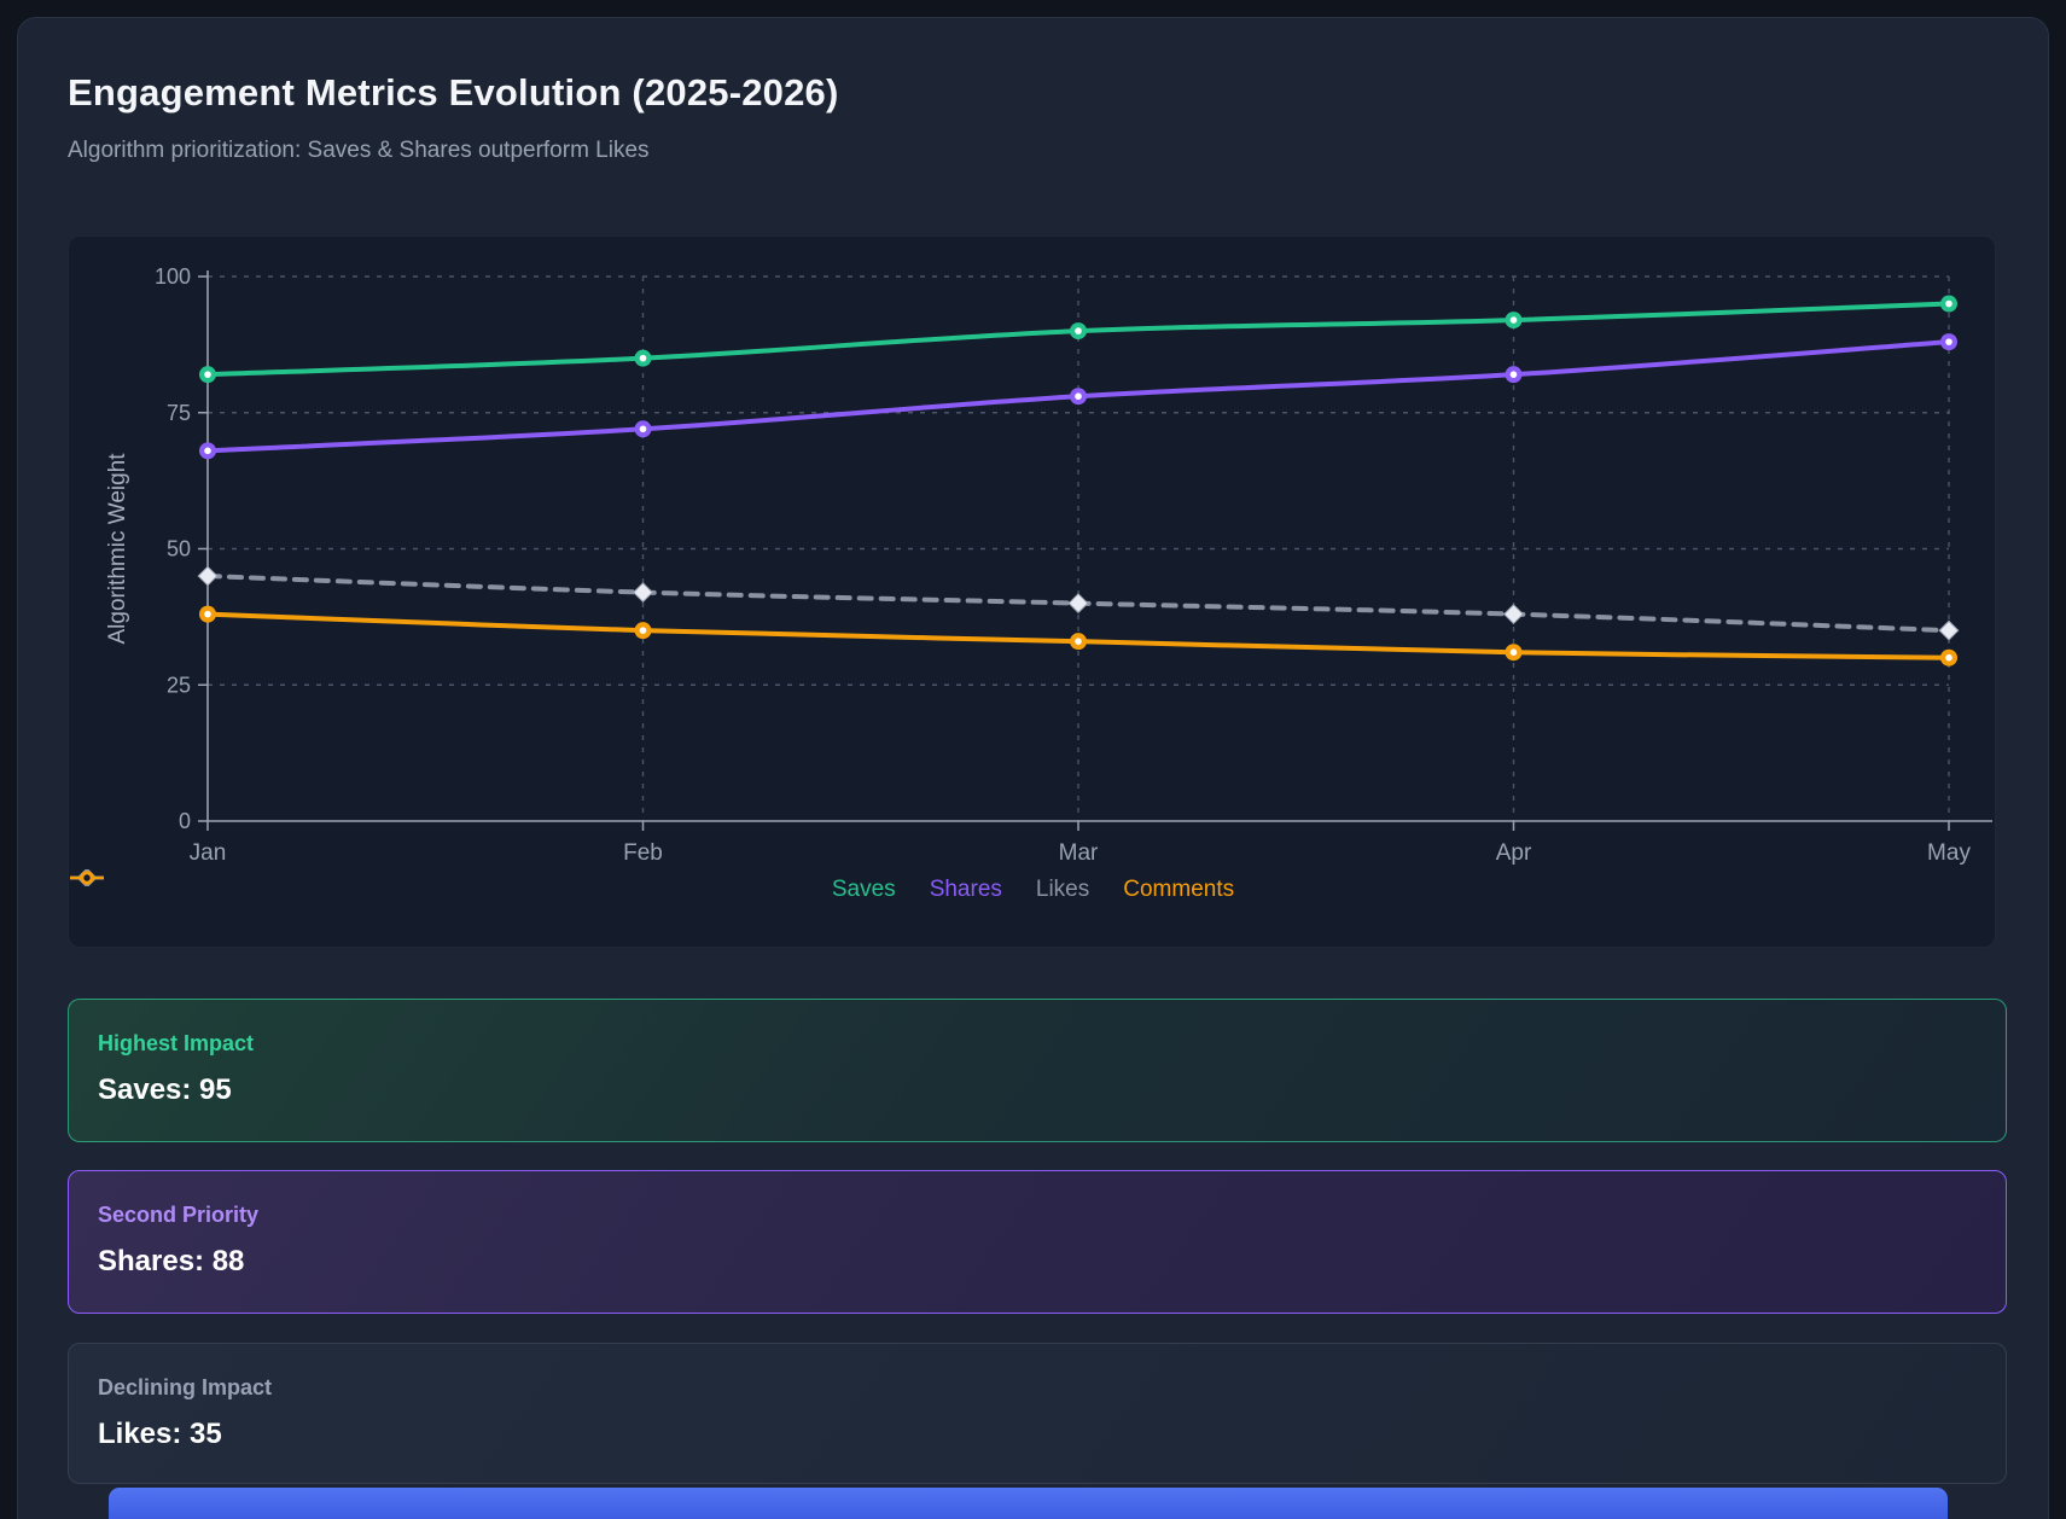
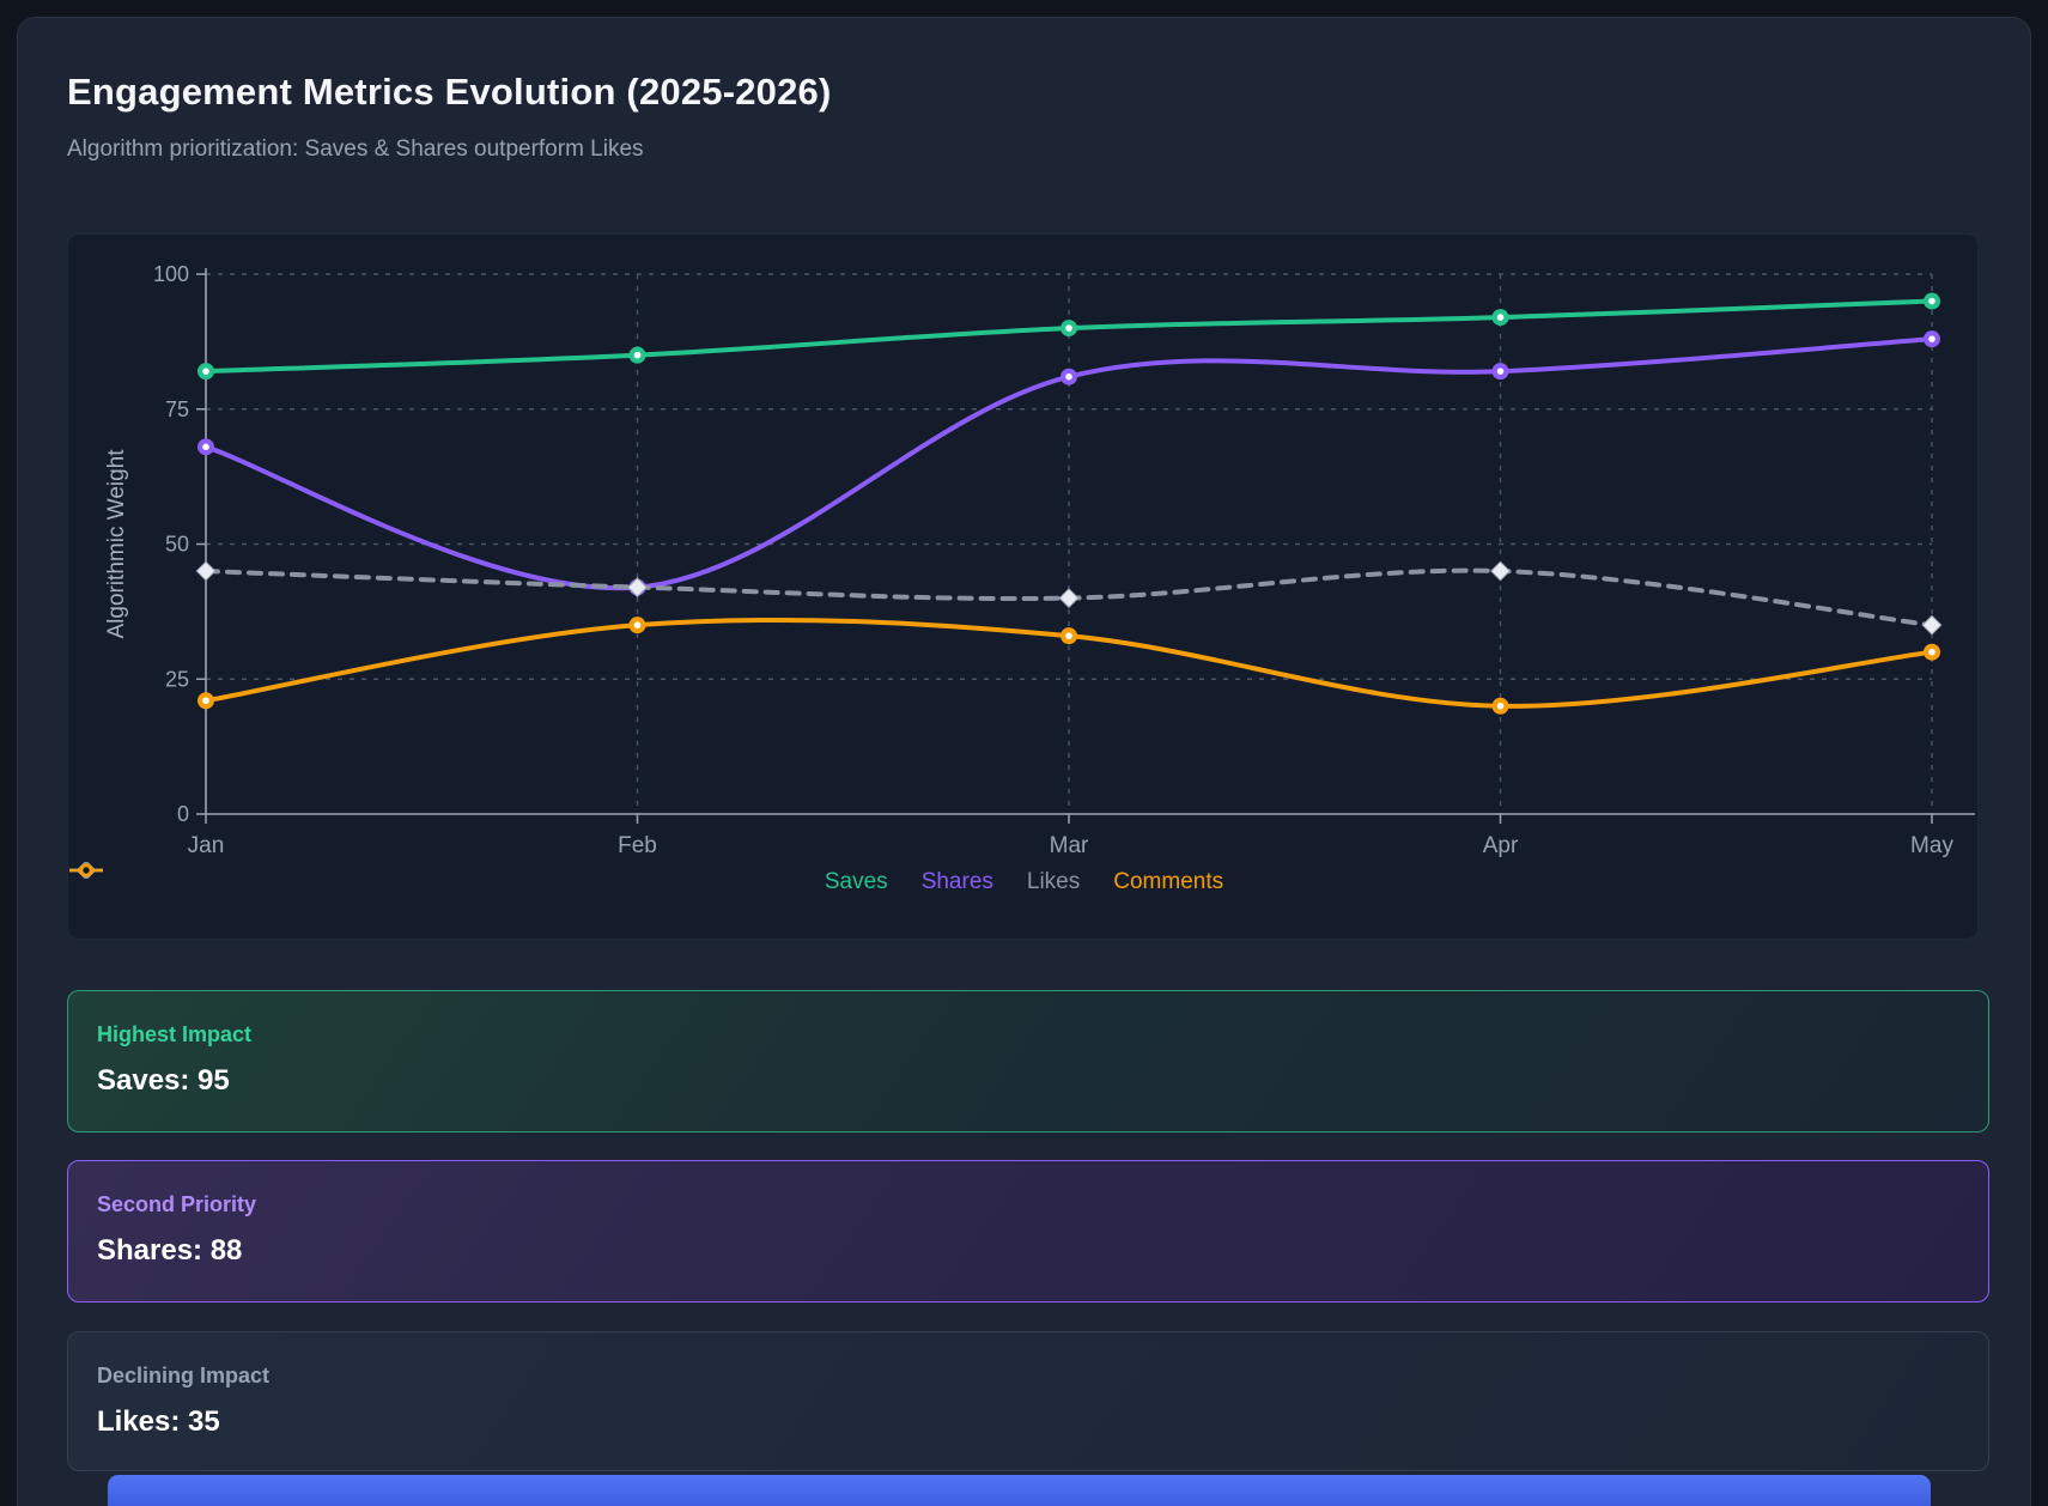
Comments/Jan: 38 -> 21
Shares/Feb: 72 -> 42
Shares/Mar: 78 -> 81
Likes/Apr: 38 -> 45
Comments/Apr: 31 -> 20
